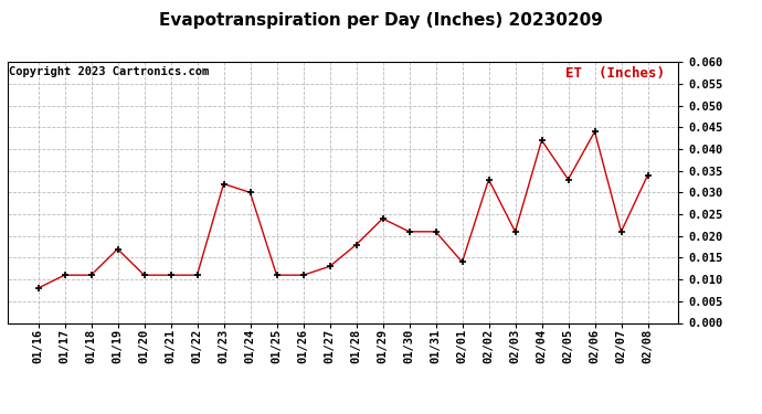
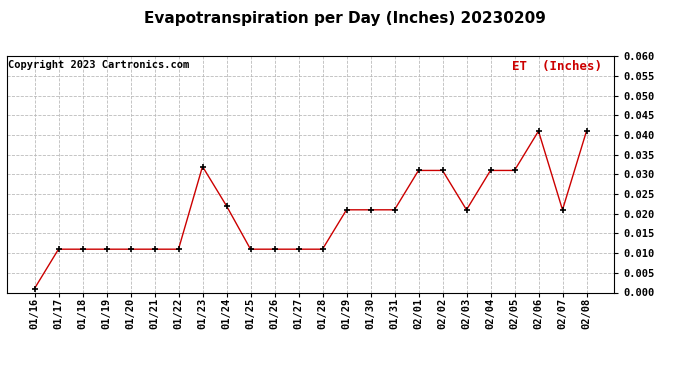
01/16: 0.008 -> 0.001
01/19: 0.017 -> 0.011
01/24: 0.030 -> 0.022
01/27: 0.013 -> 0.011
01/28: 0.018 -> 0.011
01/29: 0.024 -> 0.021
02/01: 0.014 -> 0.031
02/02: 0.033 -> 0.031
02/04: 0.042 -> 0.031
02/05: 0.033 -> 0.031
02/06: 0.044 -> 0.041
02/08: 0.034 -> 0.041
